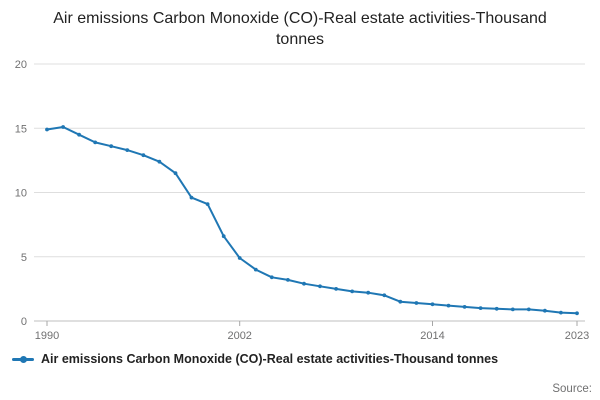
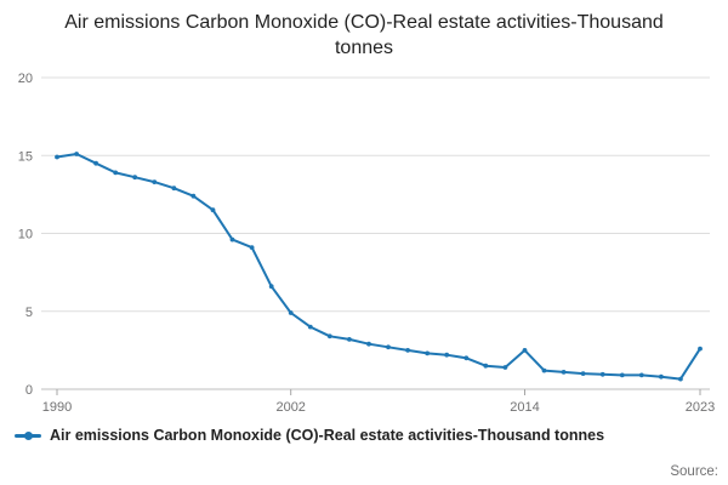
2014: 1.3 -> 2.5
2023: 0.6 -> 2.6
